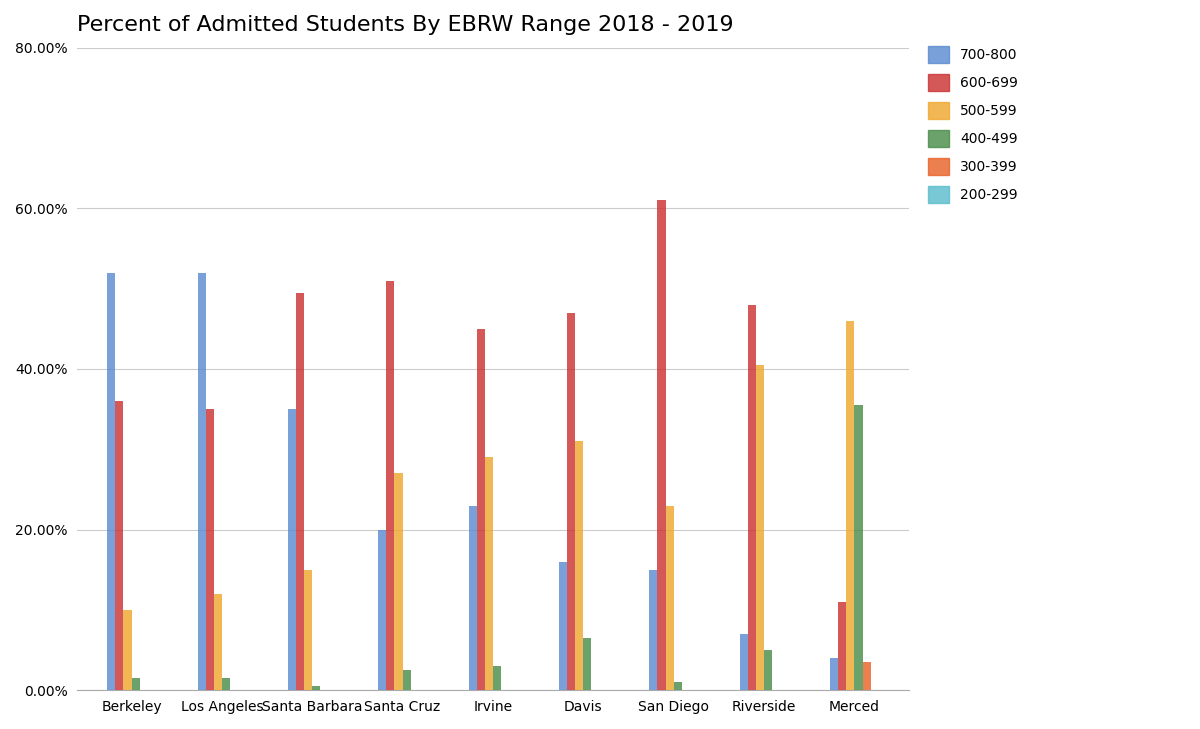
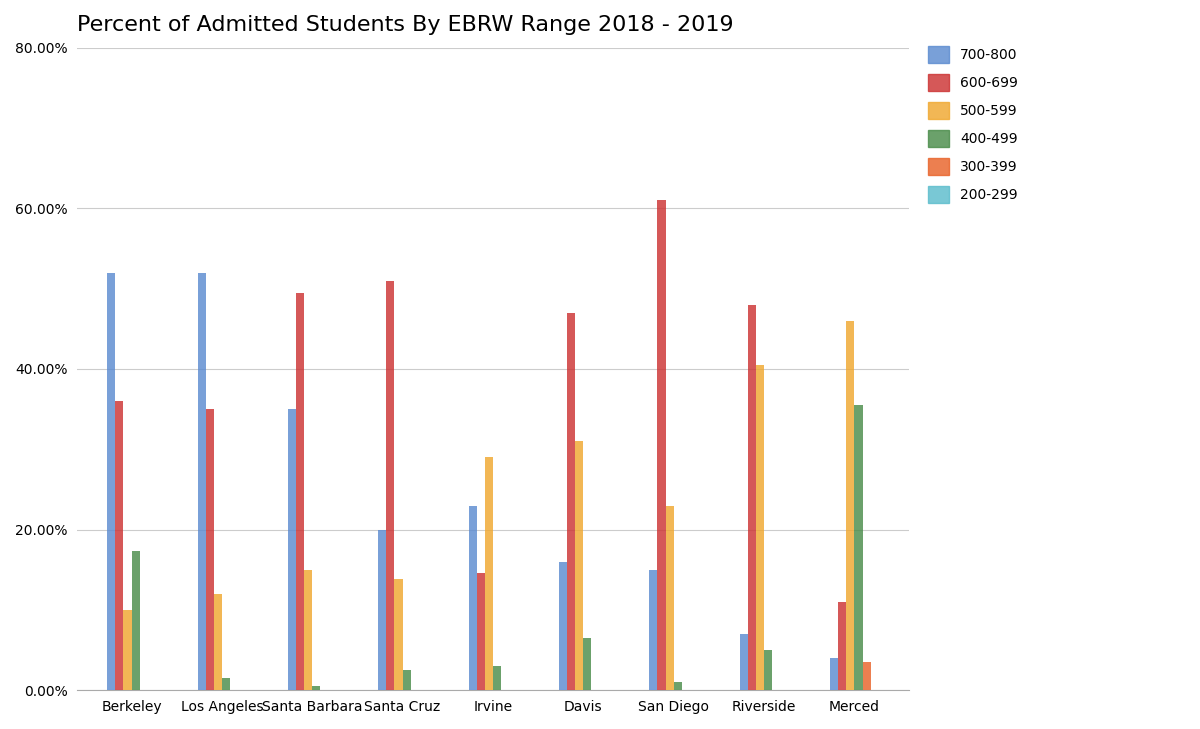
400-499/Berkeley: 1.5% -> 17.4%
500-599/Santa Cruz: 27.0% -> 13.8%
600-699/Irvine: 45.0% -> 14.6%
